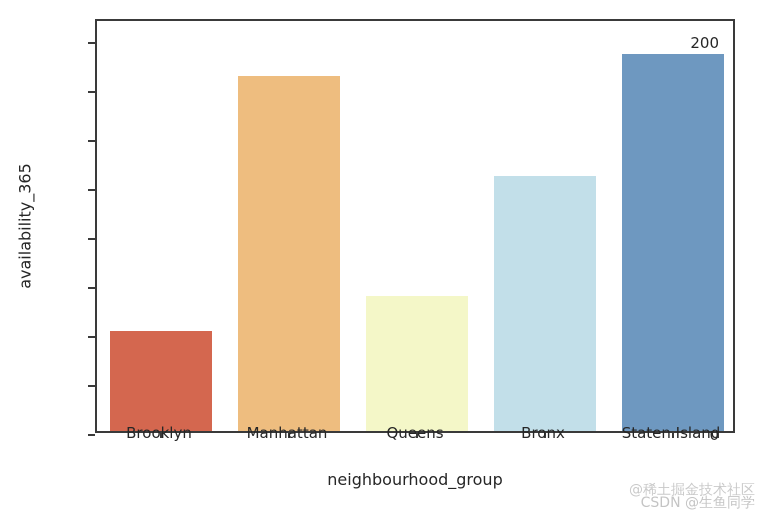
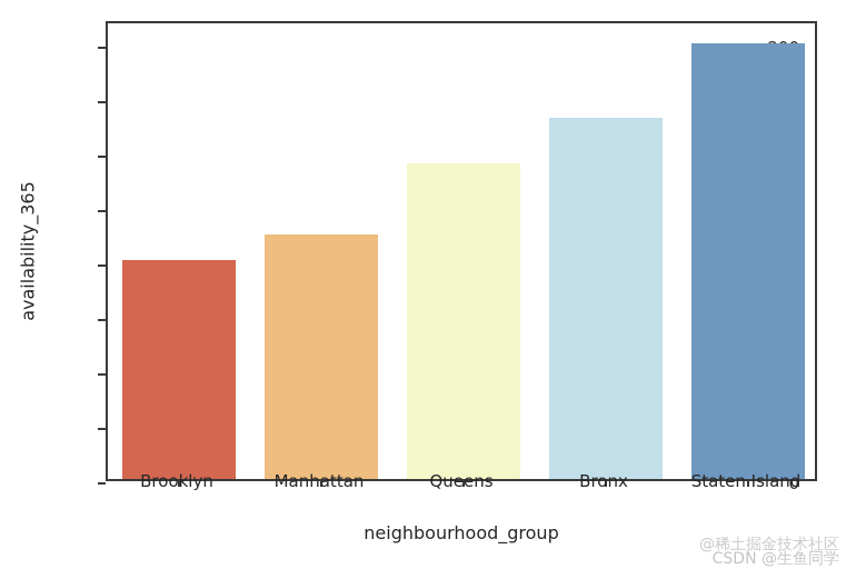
Brooklyn: 51 -> 100
Manhattan: 181 -> 112
Queens: 69 -> 144
Bronx: 130 -> 166
Staten Island: 192 -> 200
